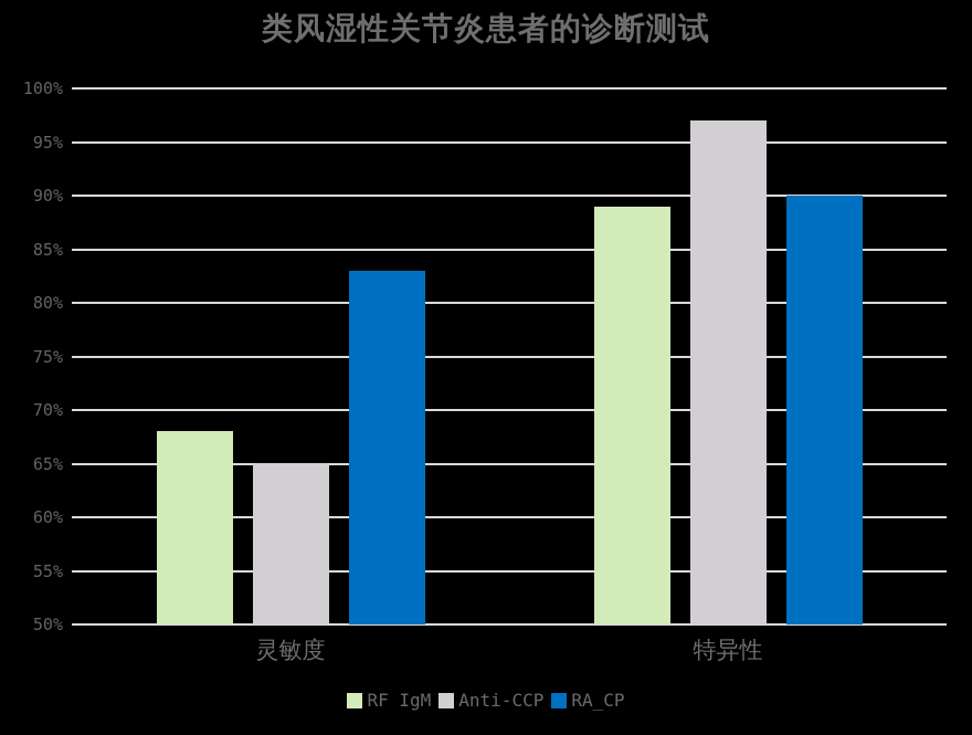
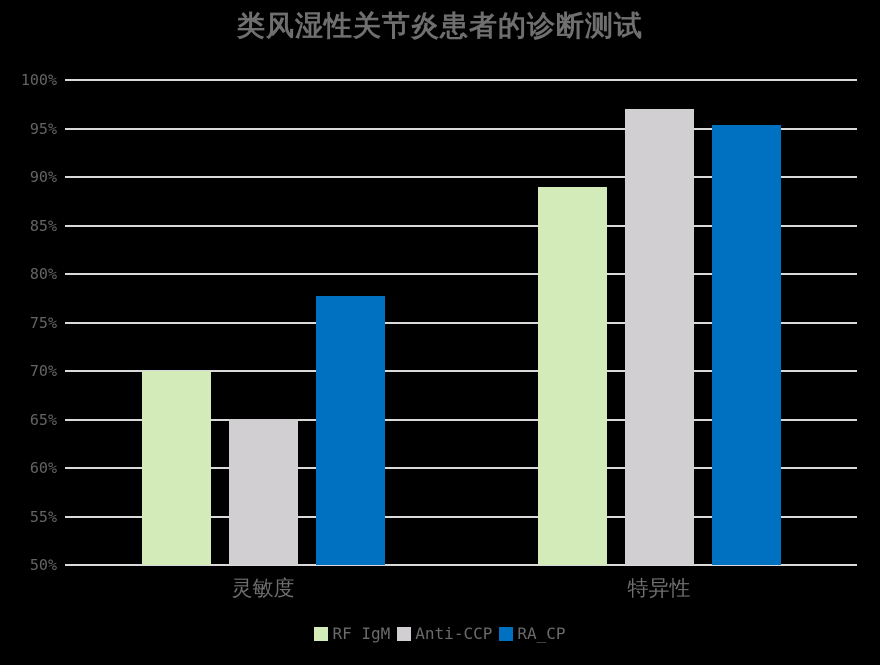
RF IgM/灵敏度: 68% -> 70%
RA_CP/灵敏度: 83% -> 78%
RA_CP/特异性: 90% -> 95%
